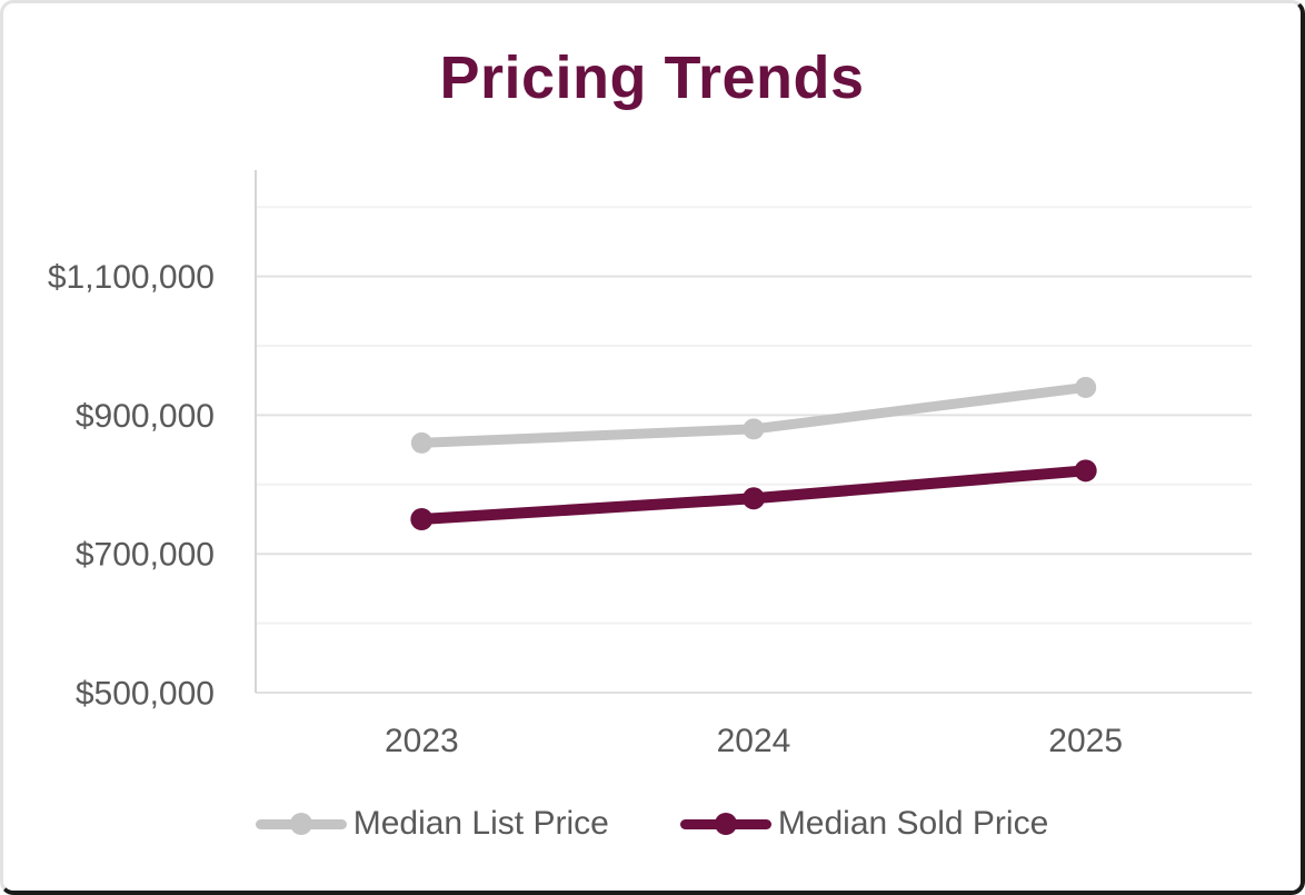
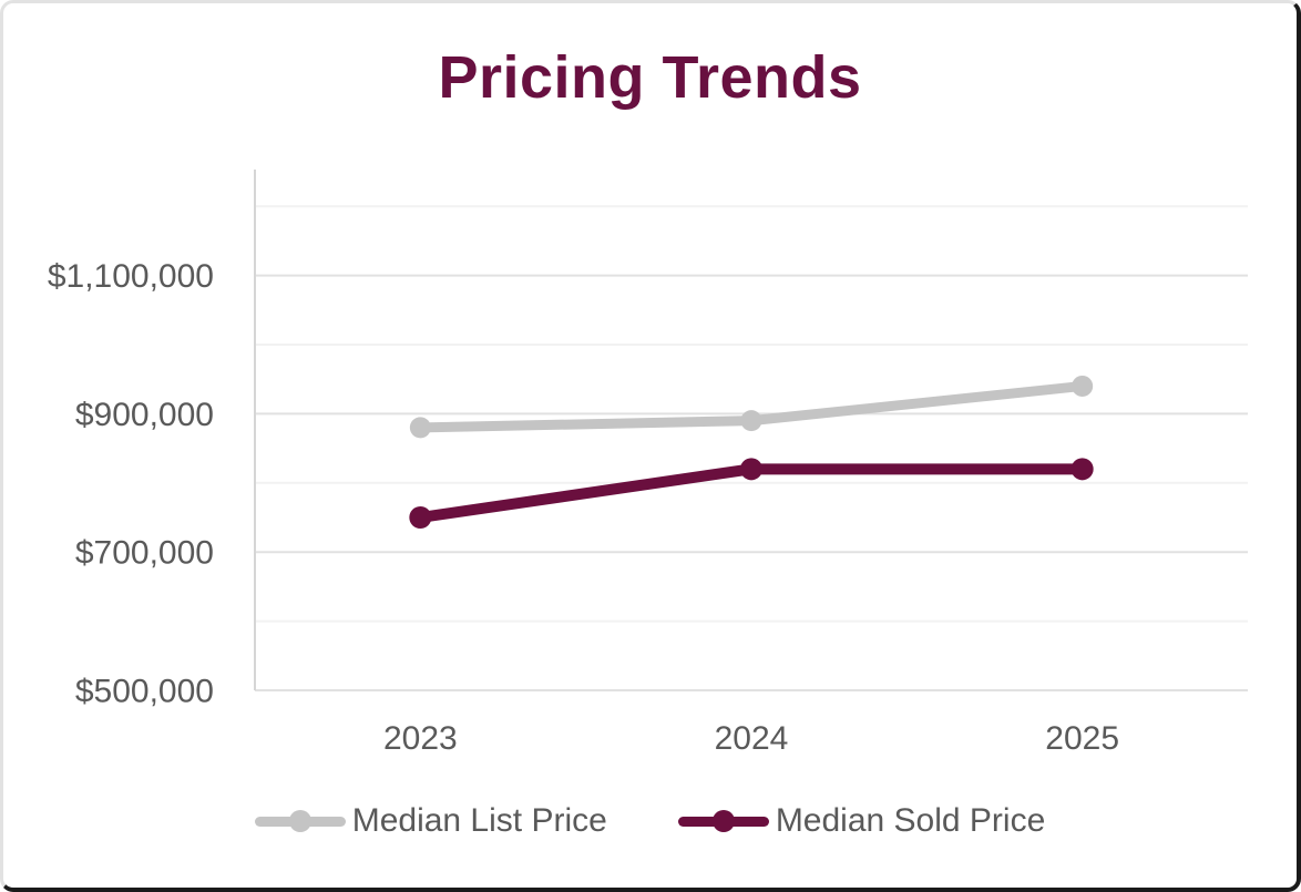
Median List Price/2023: $860000 -> $880000
Median List Price/2024: $880000 -> $890000
Median Sold Price/2024: $780000 -> $820000
